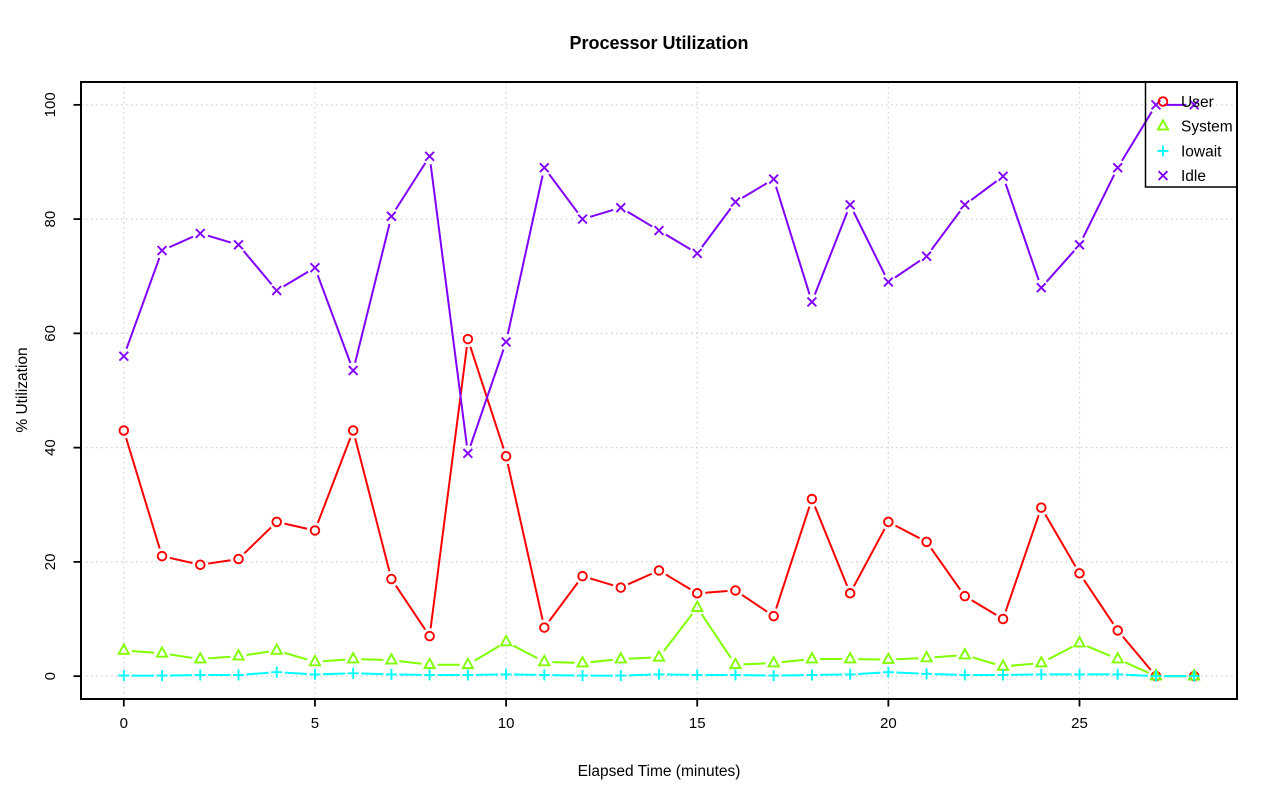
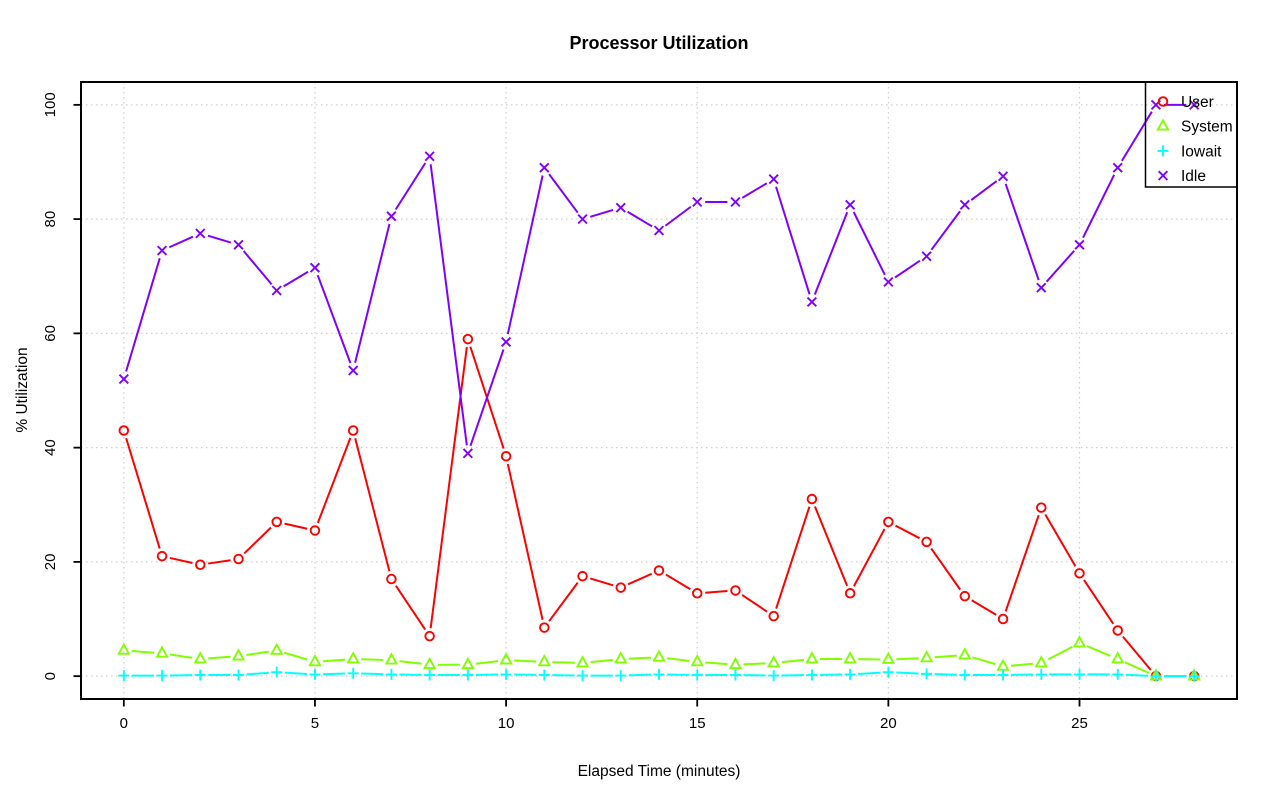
Idle/0: 56 -> 52
System/10: 6 -> 3
System/15: 12 -> 2
Idle/15: 74 -> 83
